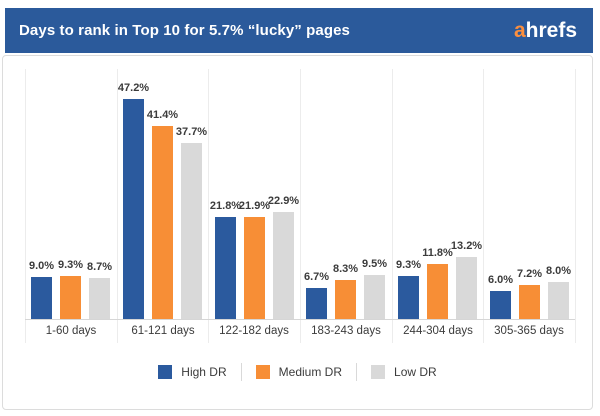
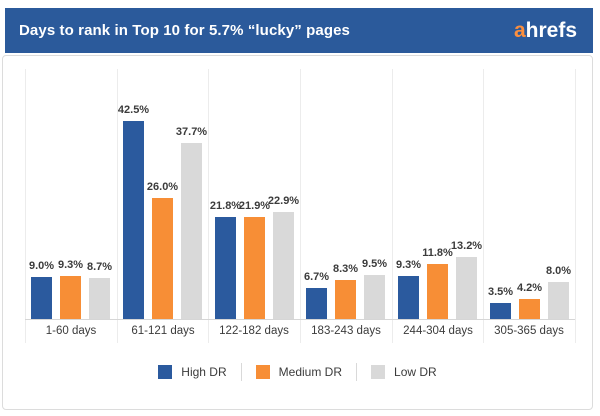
High DR/61-121 days: 47.2% -> 42.5%
Medium DR/61-121 days: 41.4% -> 26.0%
High DR/305-365 days: 6.0% -> 3.5%
Medium DR/305-365 days: 7.2% -> 4.2%
